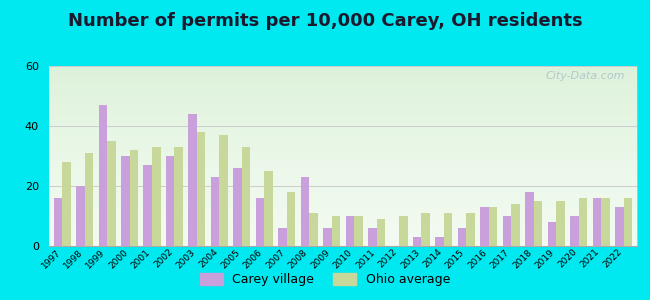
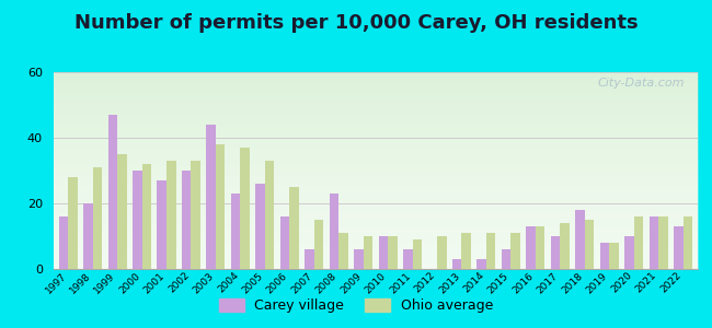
Ohio average/2007: 18 -> 15
Ohio average/2019: 15 -> 8
